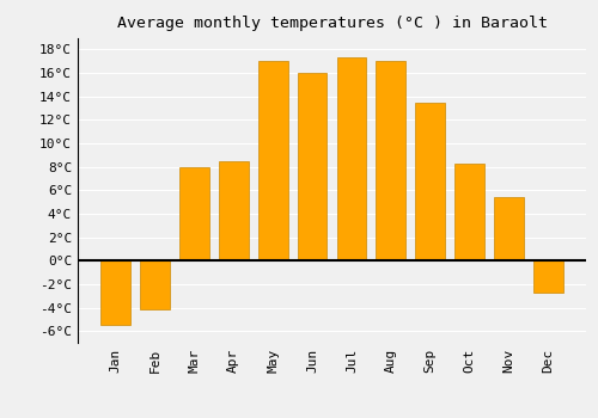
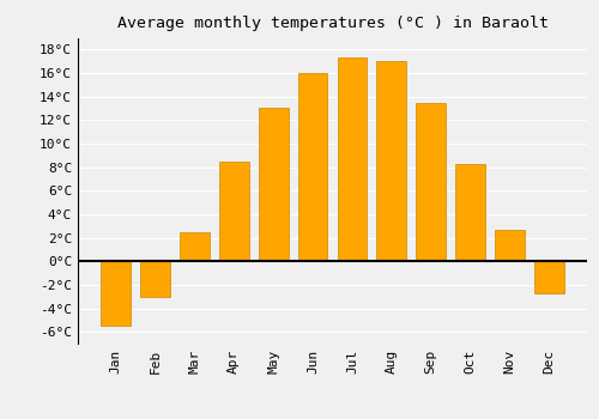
Feb: -4.2°C -> -3.0°C
Mar: 8.0°C -> 2.5°C
May: 17.0°C -> 13.0°C
Nov: 5.4°C -> 2.7°C
